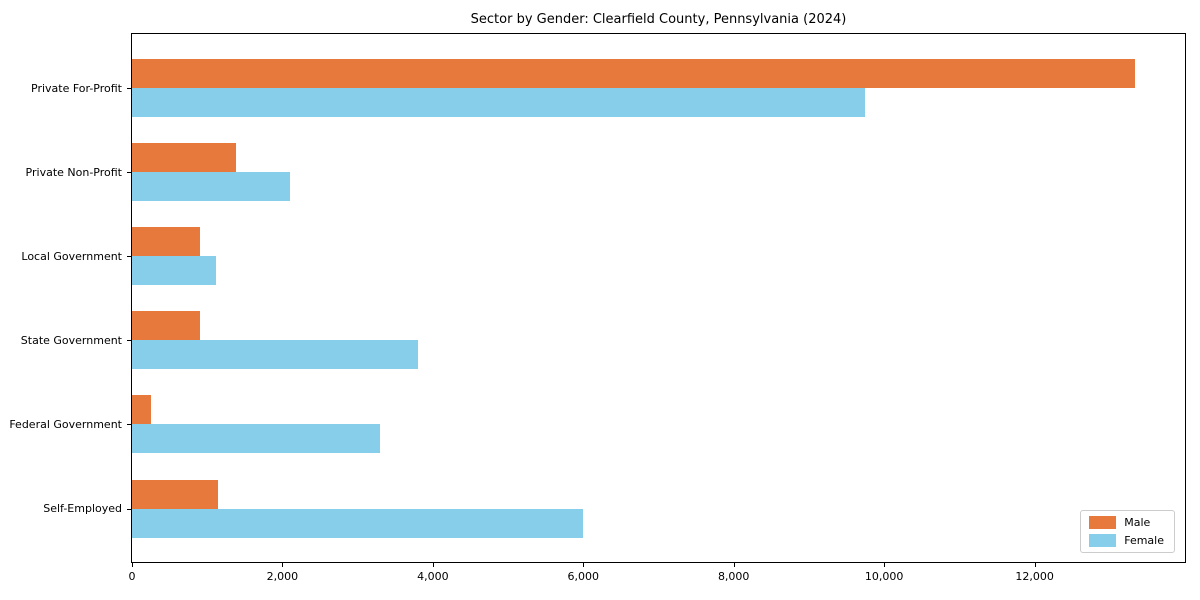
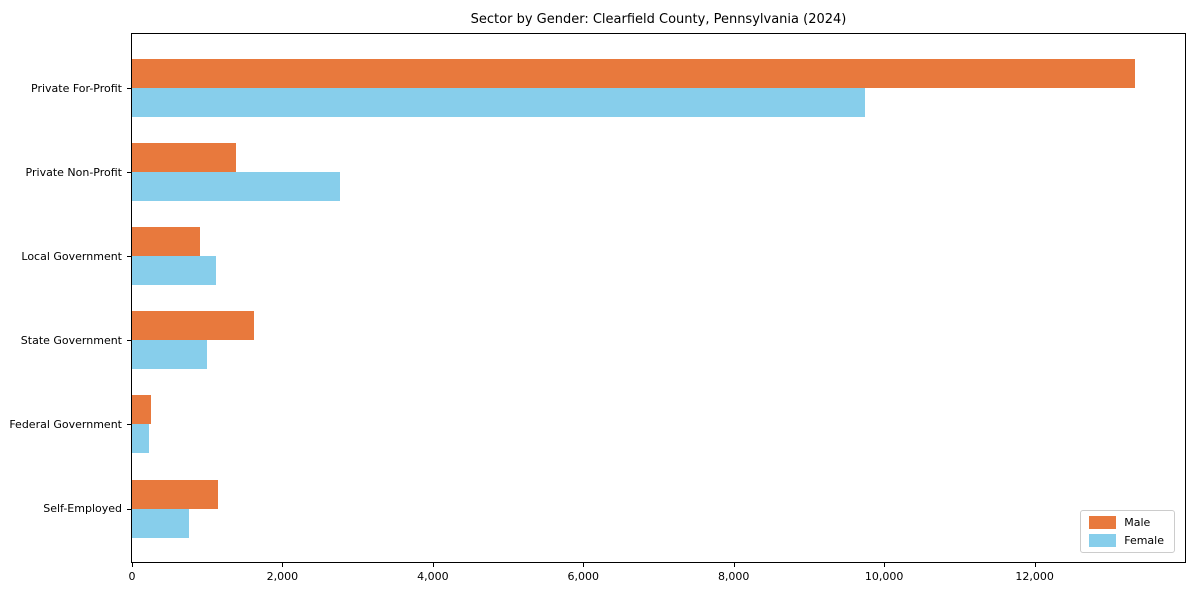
Female/Private Non-Profit: 2100 -> 2800
Male/State Government: 900 -> 1600
Female/State Government: 3800 -> 1000
Female/Federal Government: 3300 -> 200
Female/Self-Employed: 6000 -> 800
